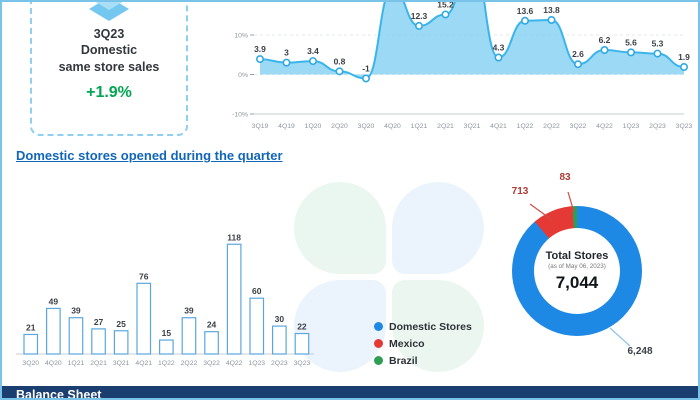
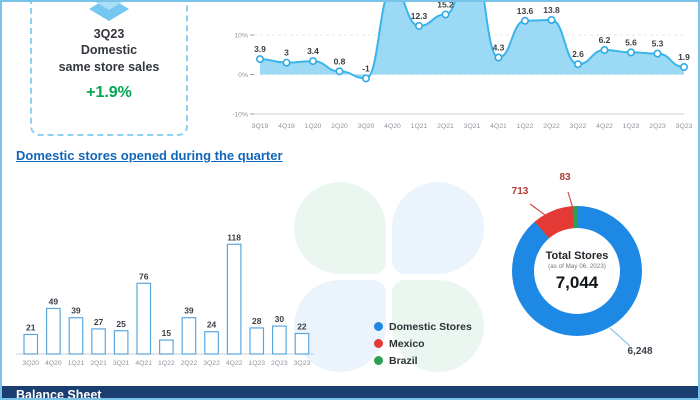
Domestic stores opened during the quarter/1Q23: 60 -> 28
